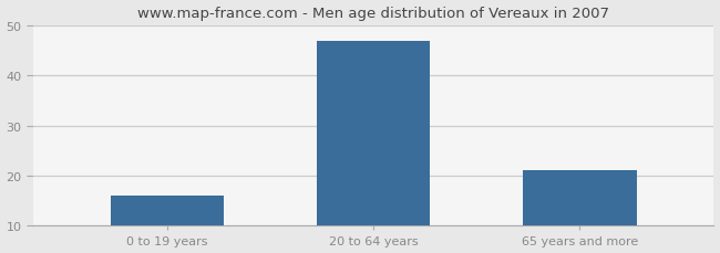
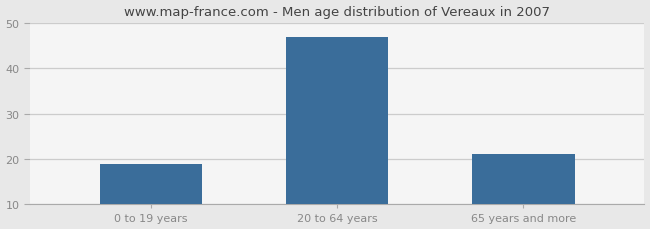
0 to 19 years: 16 -> 19
